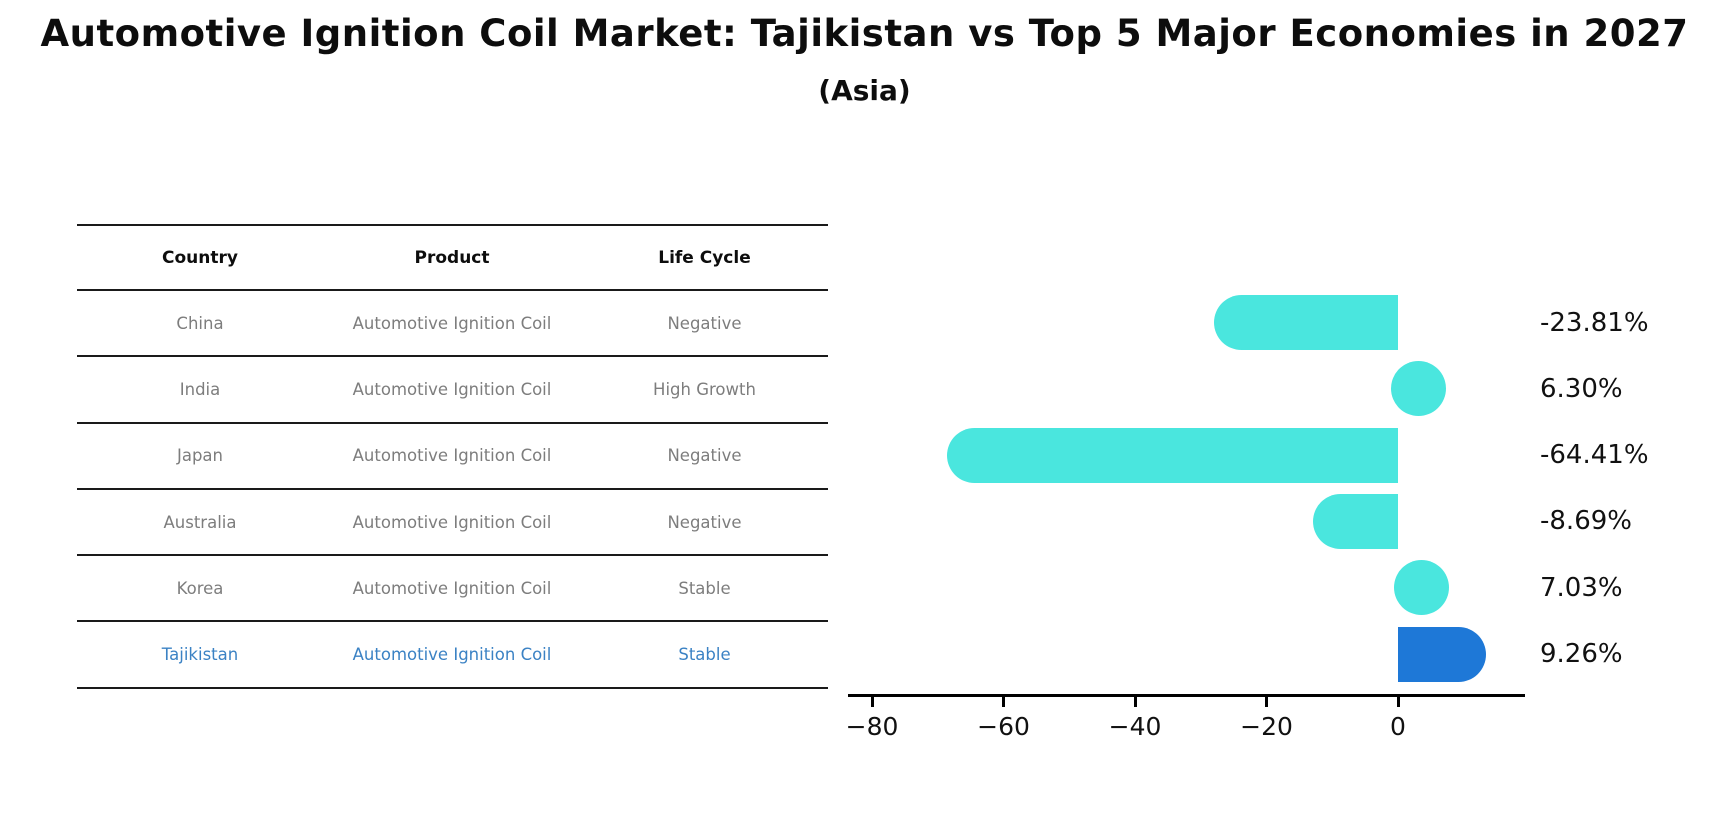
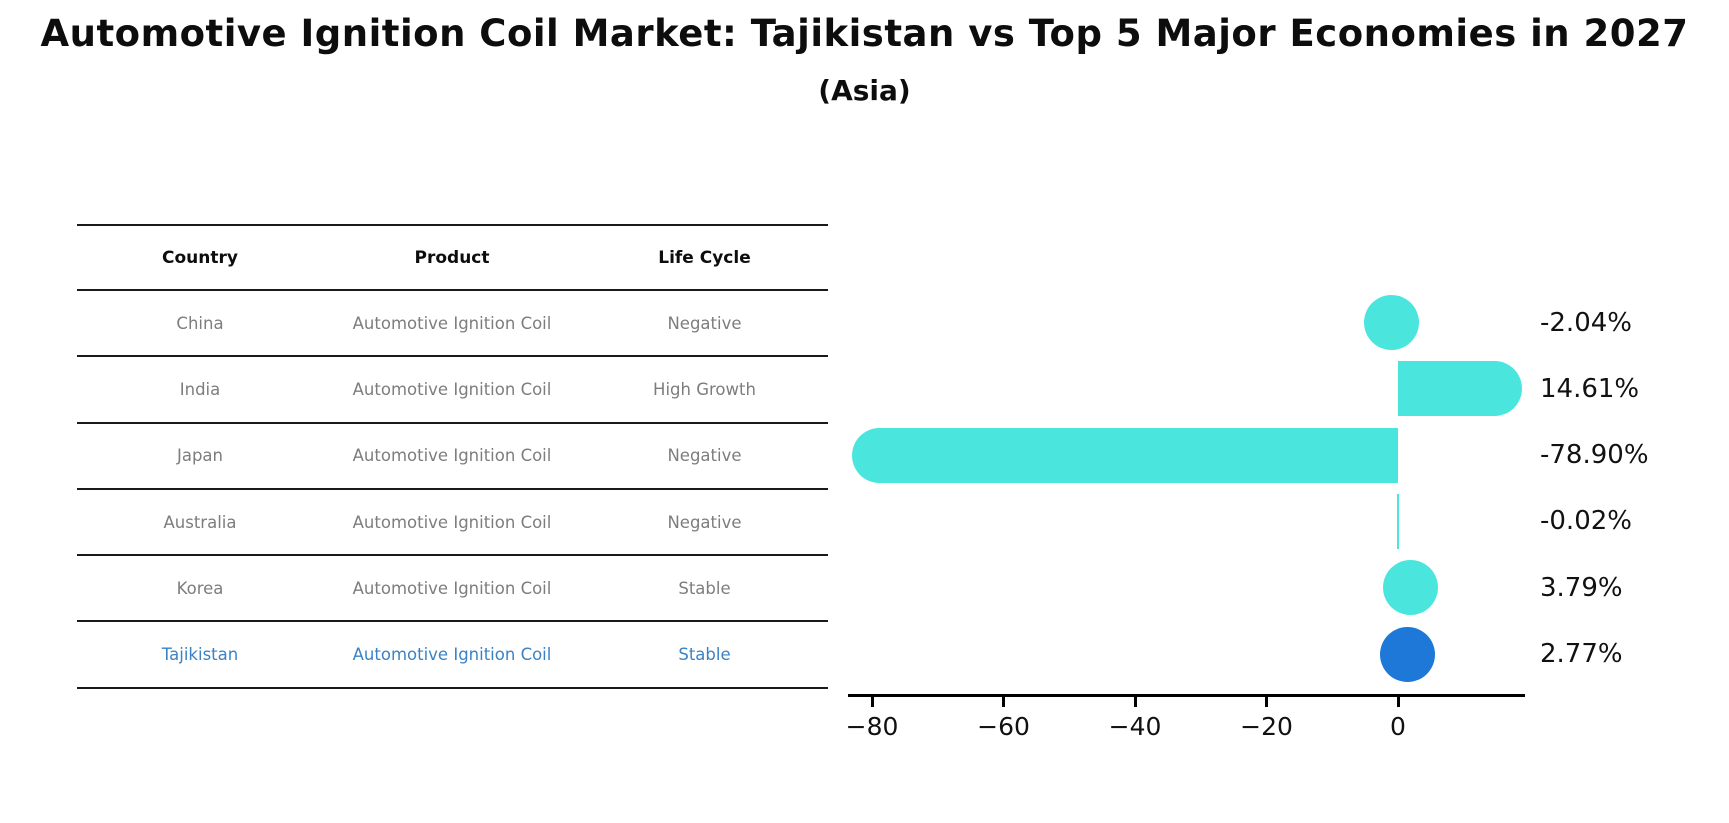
China: -23.81% -> -2.04%
India: 6.30% -> 14.61%
Japan: -64.41% -> -78.90%
Australia: -8.69% -> -0.02%
Korea: 7.03% -> 3.79%
Tajikistan: 9.26% -> 2.77%
